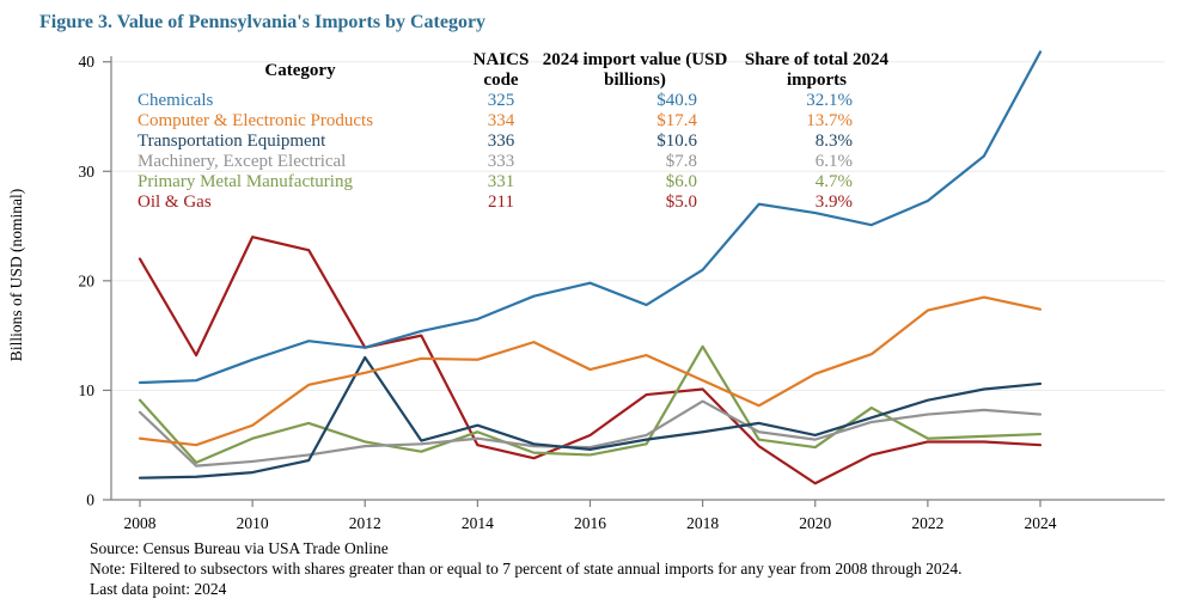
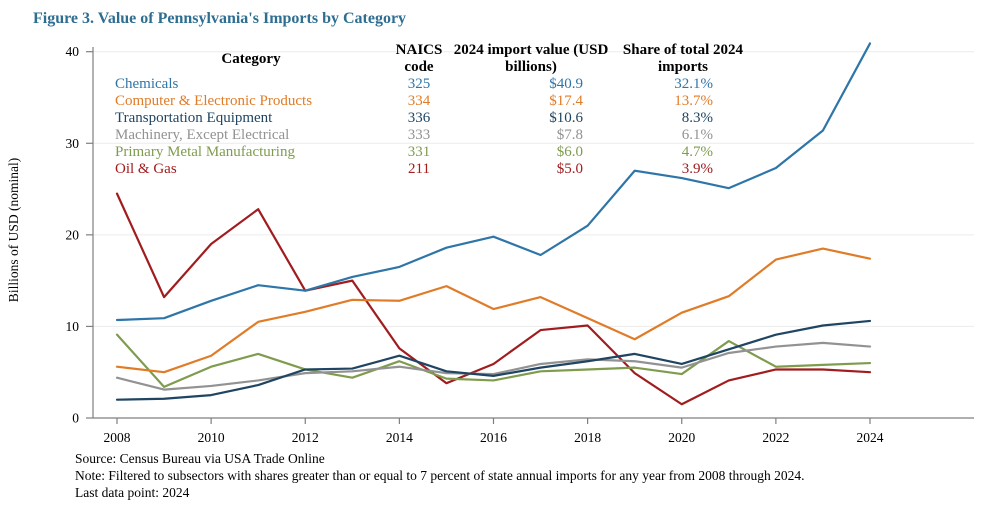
Machinery, Except Electrical/2008: 8 -> 4
Oil & Gas/2008: 22 -> 24
Oil & Gas/2010: 24 -> 19
Transportation Equipment/2012: 13 -> 5
Oil & Gas/2014: 5 -> 8
Machinery, Except Electrical/2018: 9 -> 6
Primary Metal Manufacturing/2018: 14 -> 5
